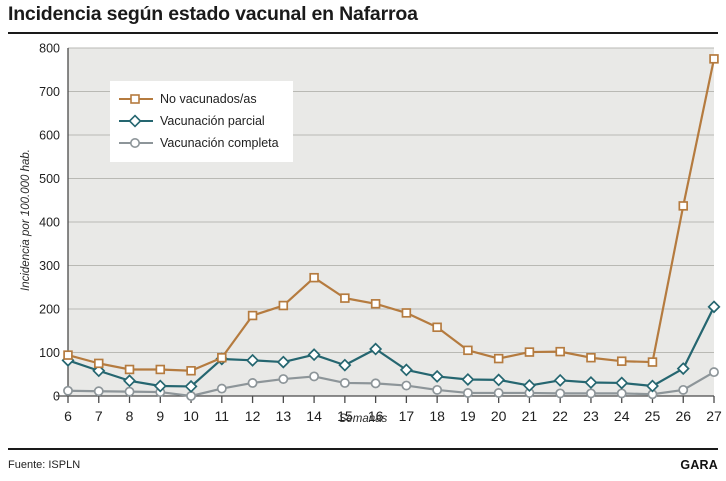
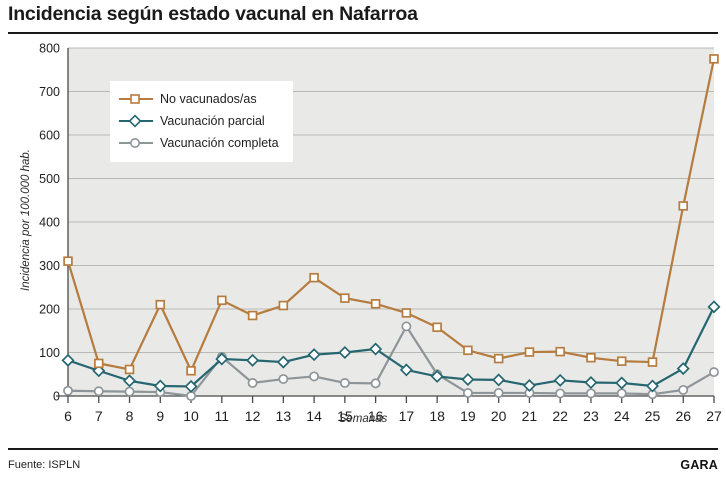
No vacunados/as/6: 90 -> 310
No vacunados/as/9: 60 -> 210
No vacunados/as/11: 90 -> 220
Vacunación completa/11: 20 -> 90
Vacunación parcial/15: 70 -> 100
Vacunación completa/17: 20 -> 160
Vacunación completa/18: 10 -> 50
